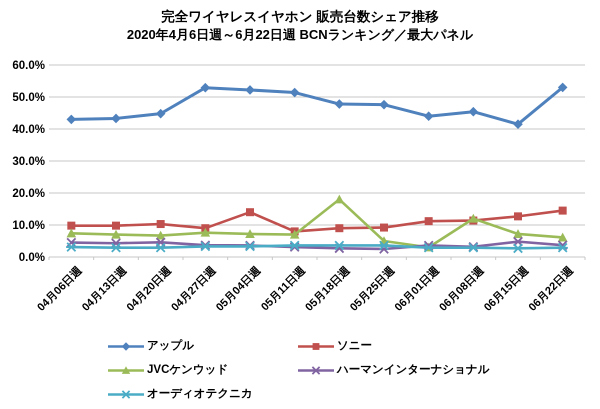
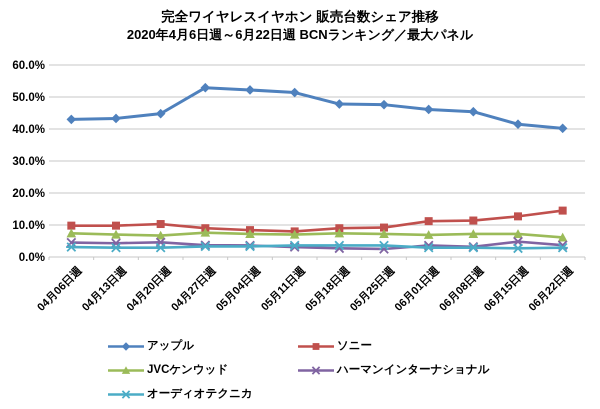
ソニー/05月04日週: 14% -> 8%
JVCケンウッド/05月18日週: 18% -> 7%
JVCケンウッド/05月25日週: 5% -> 7%
アップル/06月01日週: 44% -> 46%
JVCケンウッド/06月01日週: 3% -> 7%
JVCケンウッド/06月08日週: 12% -> 7%
アップル/06月22日週: 53% -> 40%
